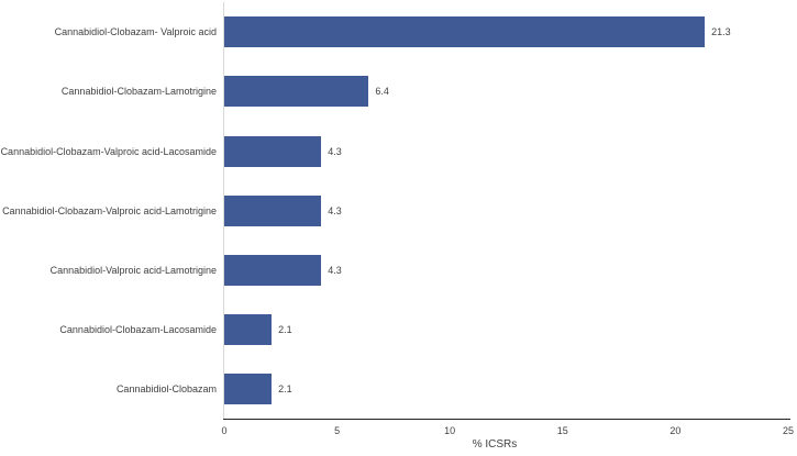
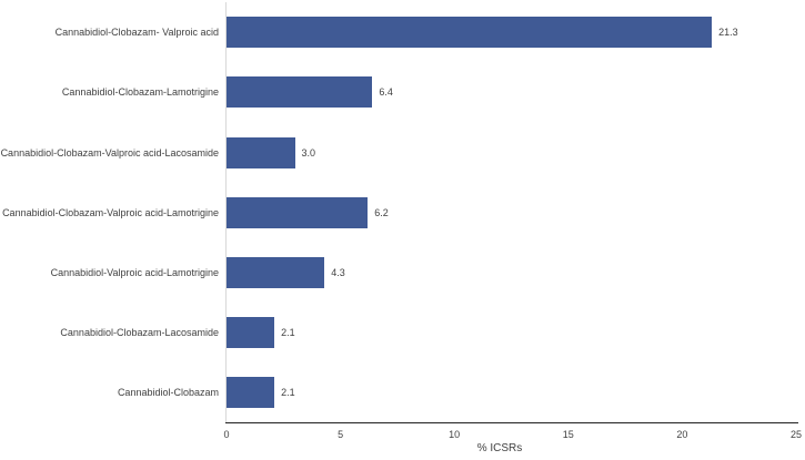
Cannabidiol-Clobazam-Valproic acid-Lacosamide: 4.3 -> 3.0
Cannabidiol-Clobazam-Valproic acid-Lamotrigine: 4.3 -> 6.2
